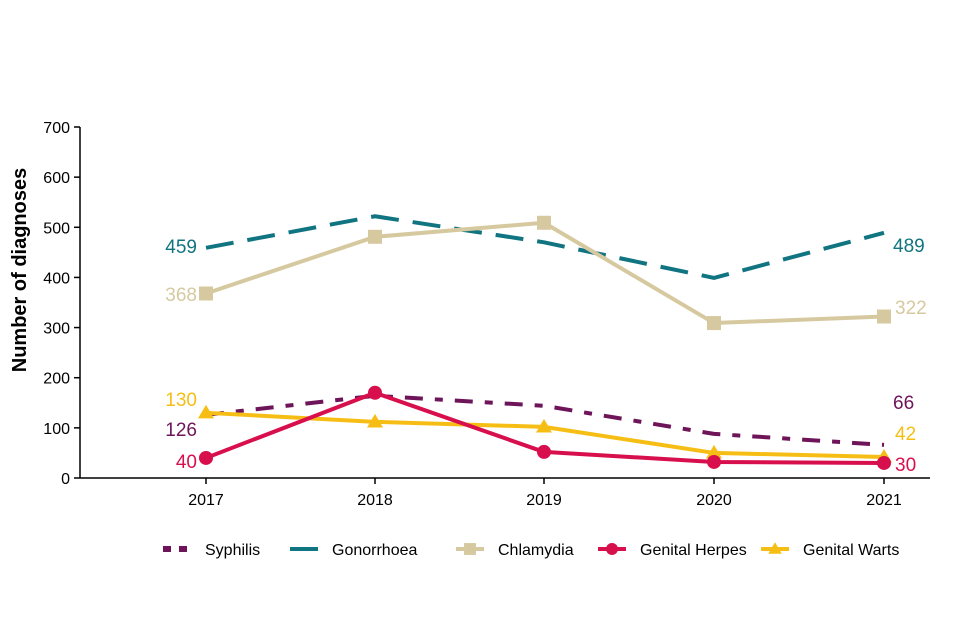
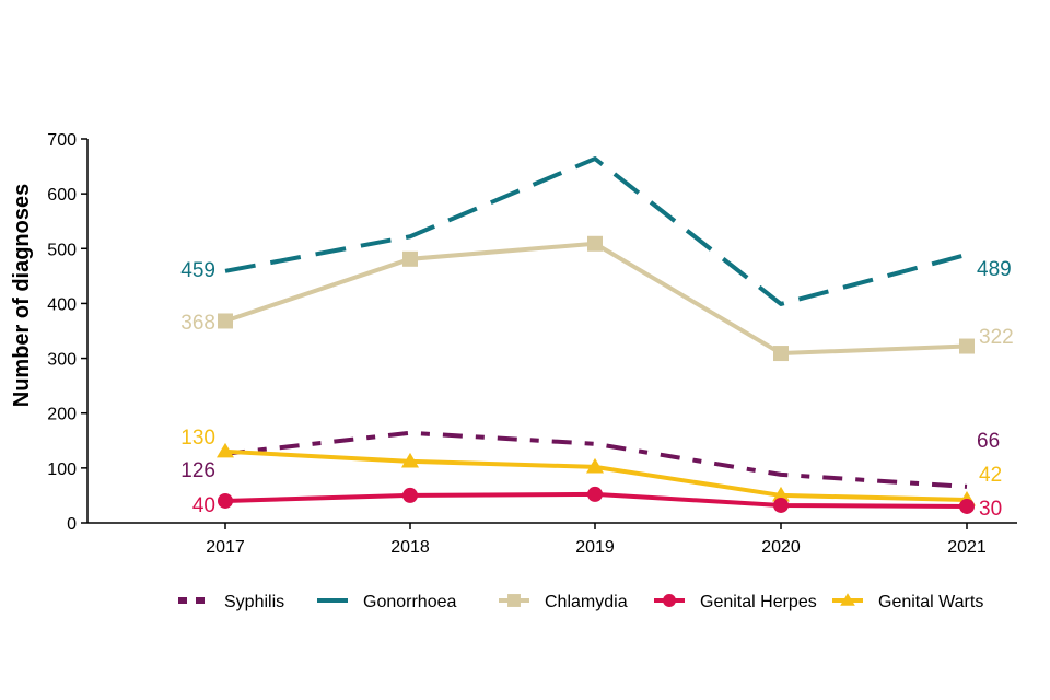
Genital Herpes/2018: 170 -> 50
Gonorrhoea/2019: 470 -> 660
